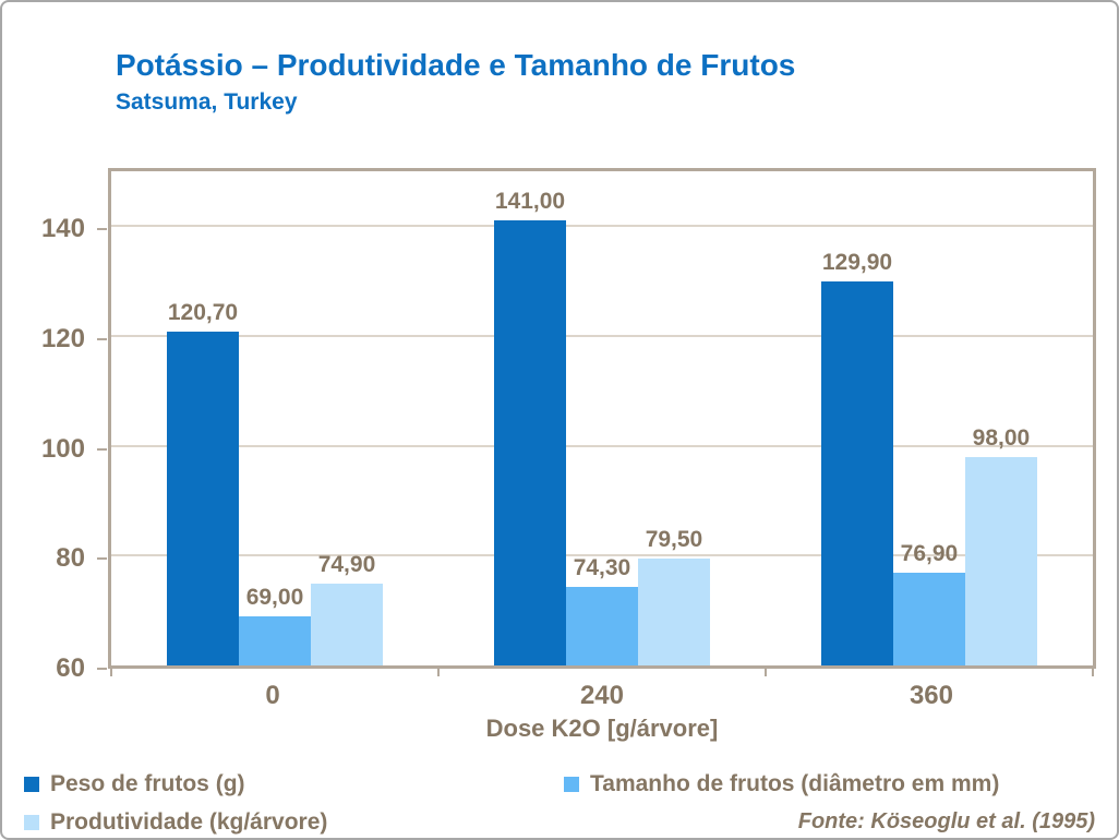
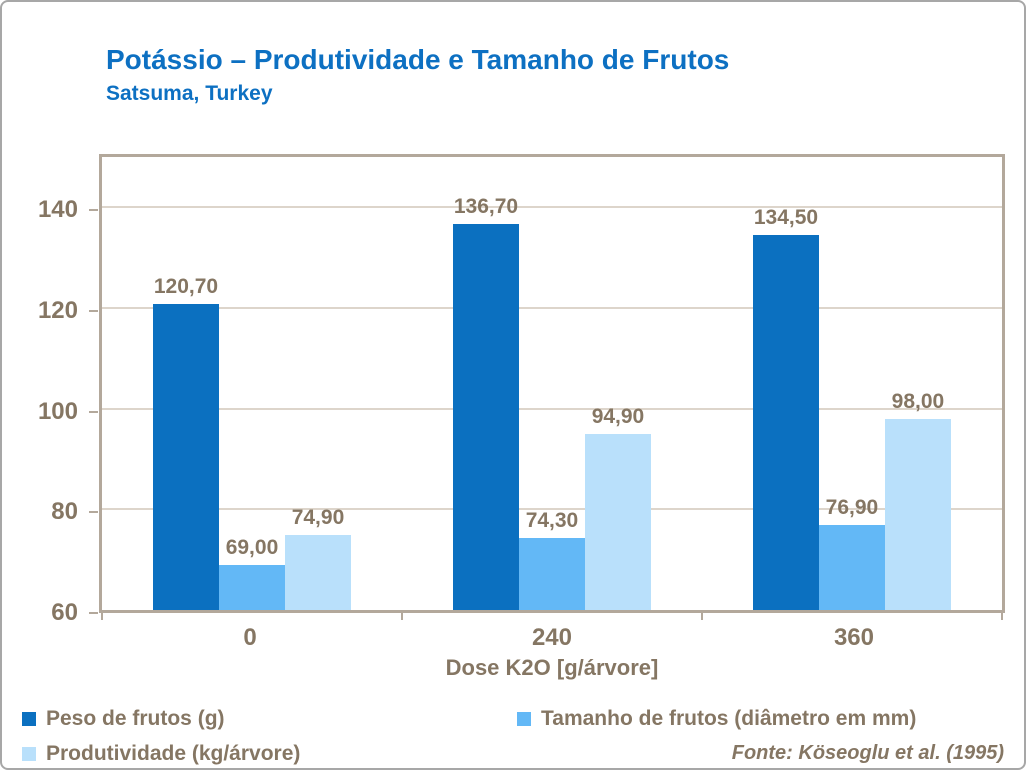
Peso de frutos (g)/240: 141,00 -> 136,70
Produtividade (kg/árvore)/240: 79,50 -> 94,90
Peso de frutos (g)/360: 129,90 -> 134,50
